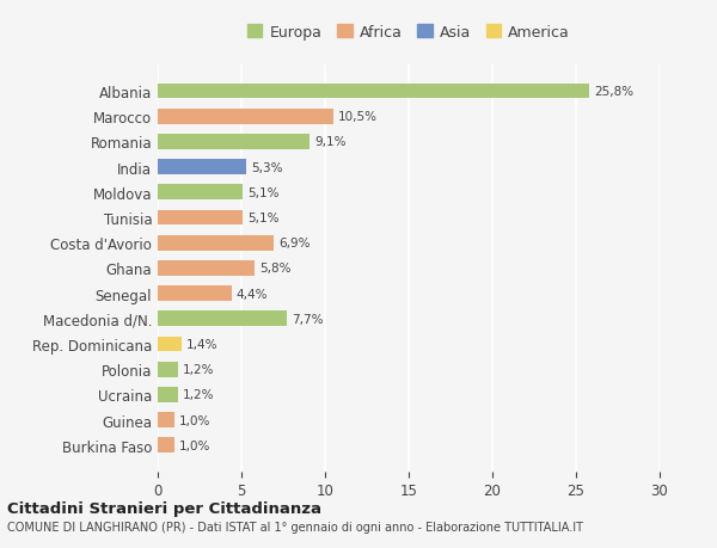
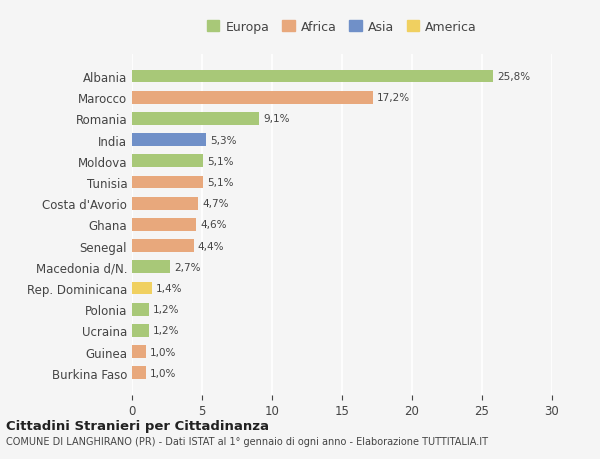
Marocco: 10,5% -> 17,2%
Costa d'Avorio: 6,9% -> 4,7%
Ghana: 5,8% -> 4,6%
Macedonia d/N.: 7,7% -> 2,7%
